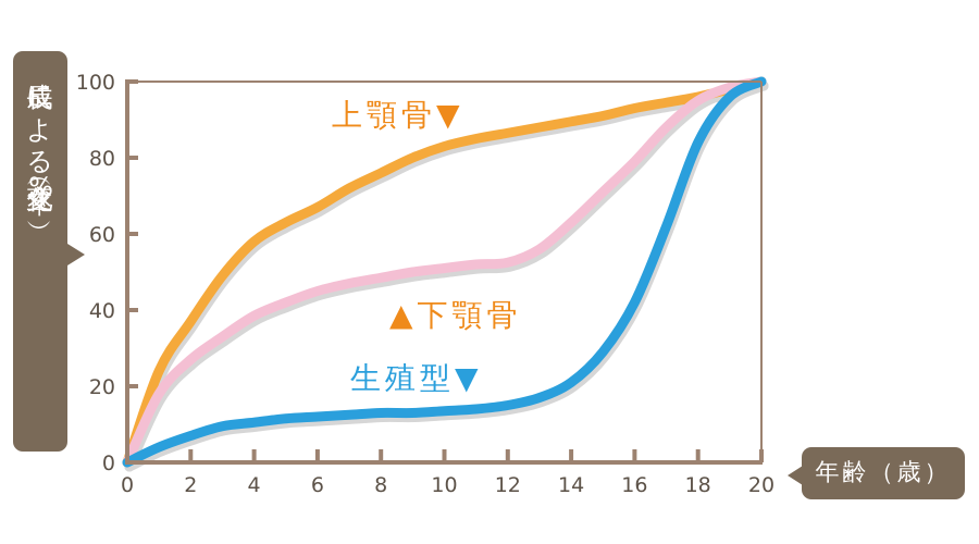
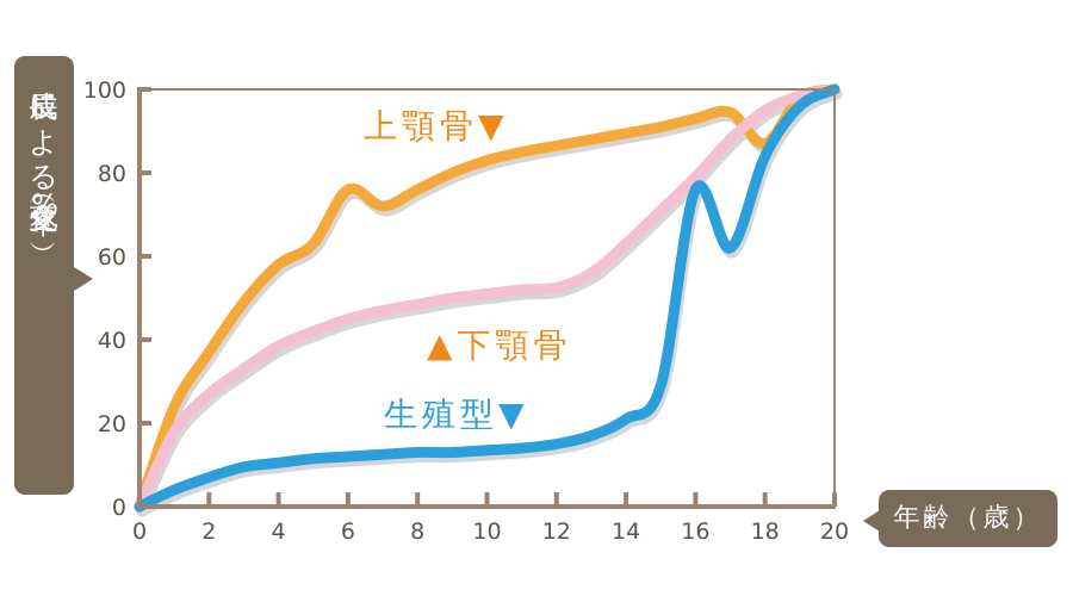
上顎骨/6: 67 -> 76
生殖型/16: 42 -> 76
上顎骨/18: 96 -> 87
